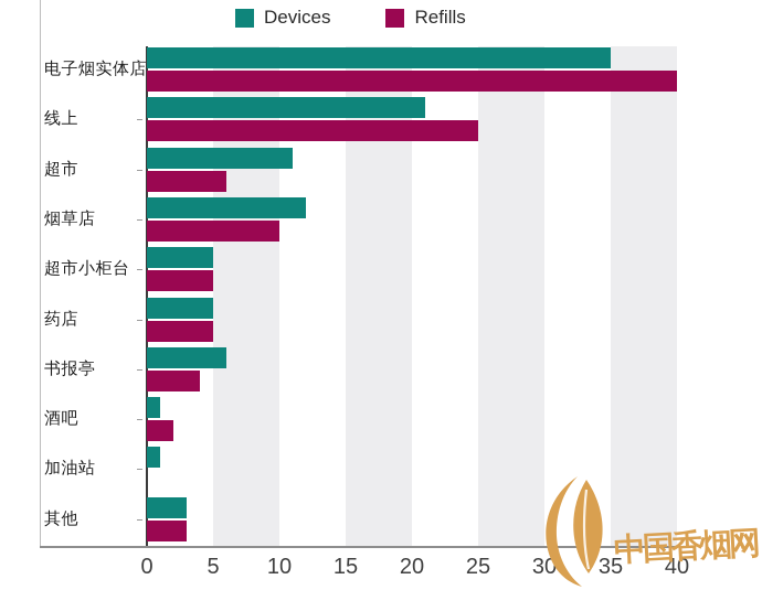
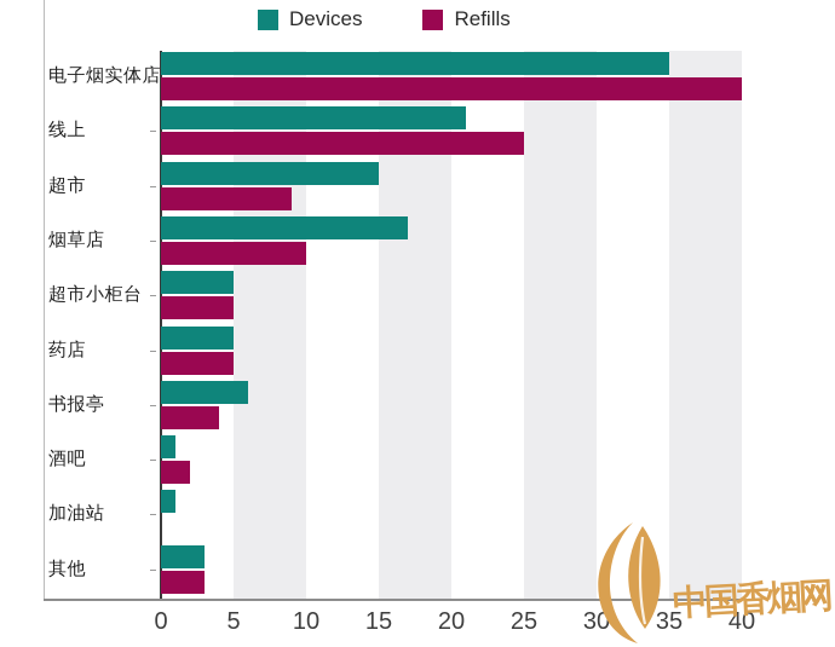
Devices/超市: 11 -> 15
Refills/超市: 6 -> 9
Devices/烟草店: 12 -> 17
